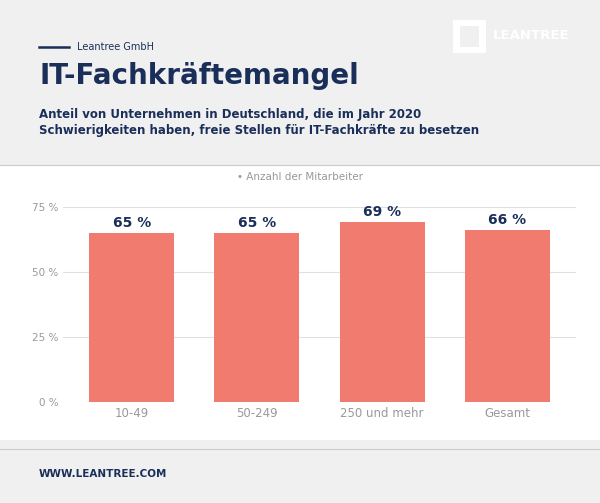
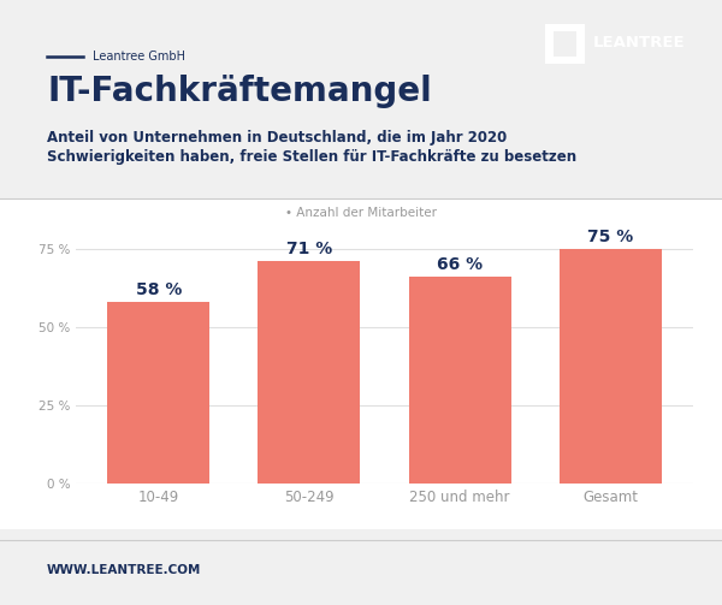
10-49: 65 -> 58
50-249: 65 -> 71
250 und mehr: 69 -> 66
Gesamt: 66 -> 75
